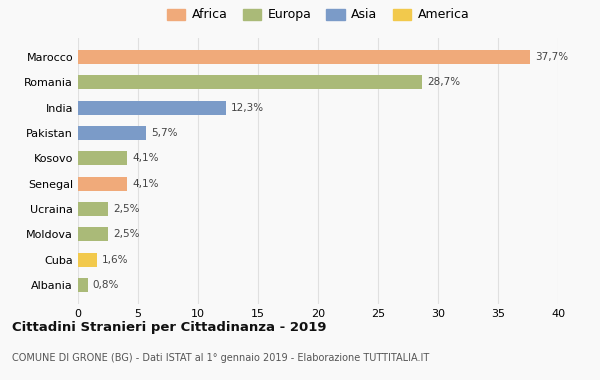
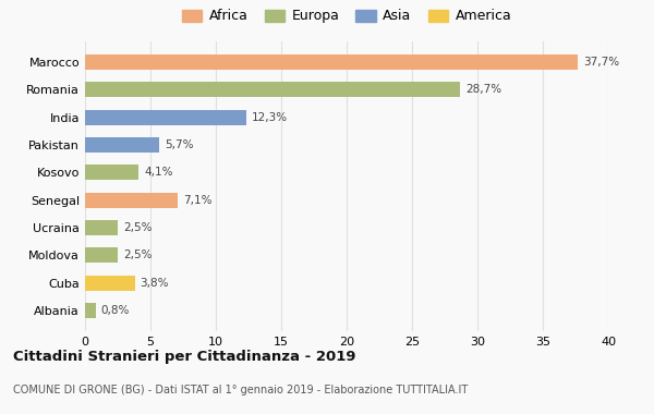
Senegal: 4,1% -> 7,1%
Cuba: 1,6% -> 3,8%
